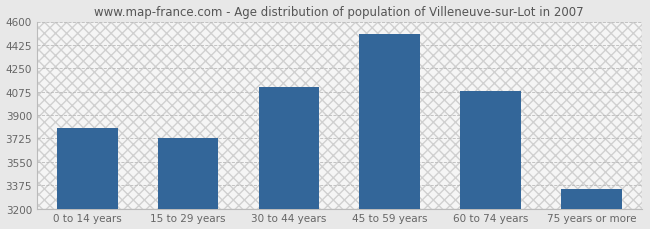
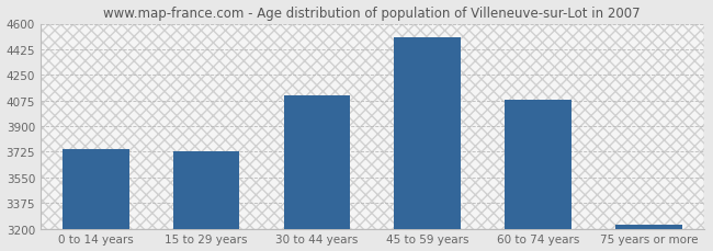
0 to 14 years: 3800 -> 3740
75 years or more: 3350 -> 3220
